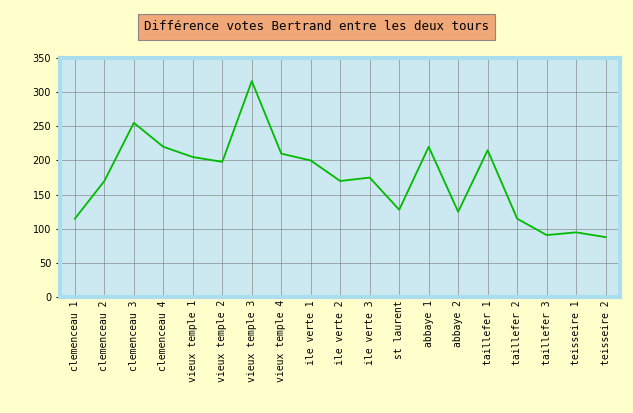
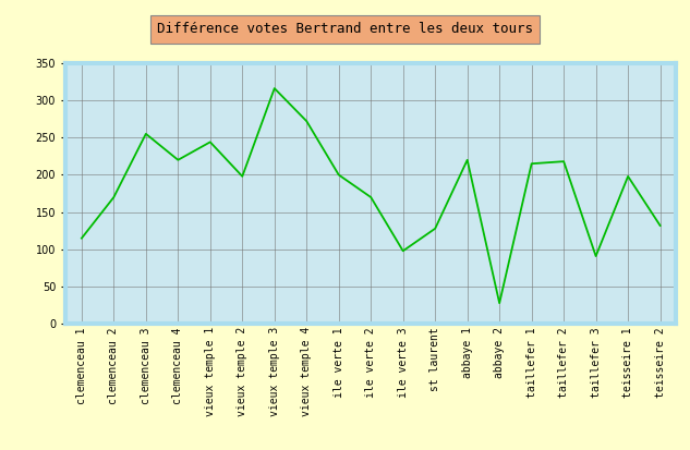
vieux temple 1: 205 -> 244
vieux temple 4: 210 -> 272
ile verte 3: 175 -> 98
abbaye 2: 125 -> 28
taillefer 2: 115 -> 218
teisseire 1: 95 -> 198
teisseire 2: 88 -> 132
